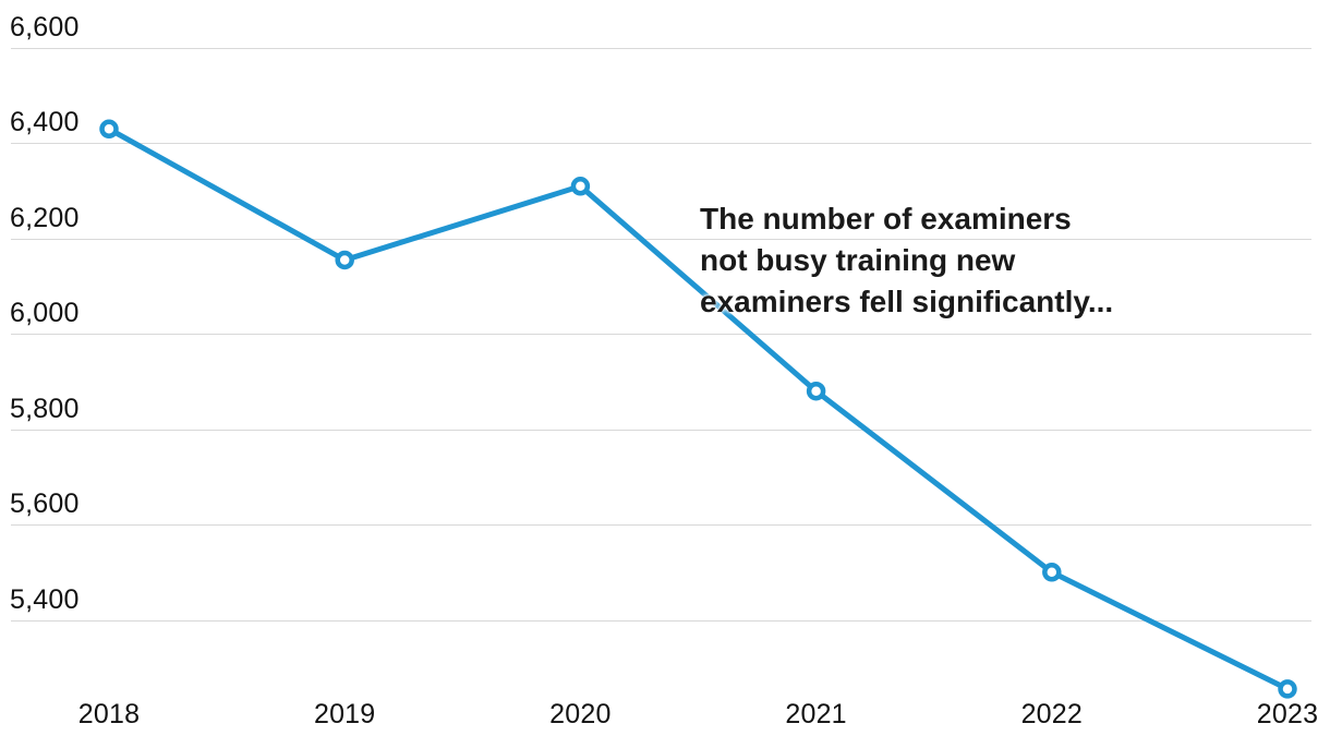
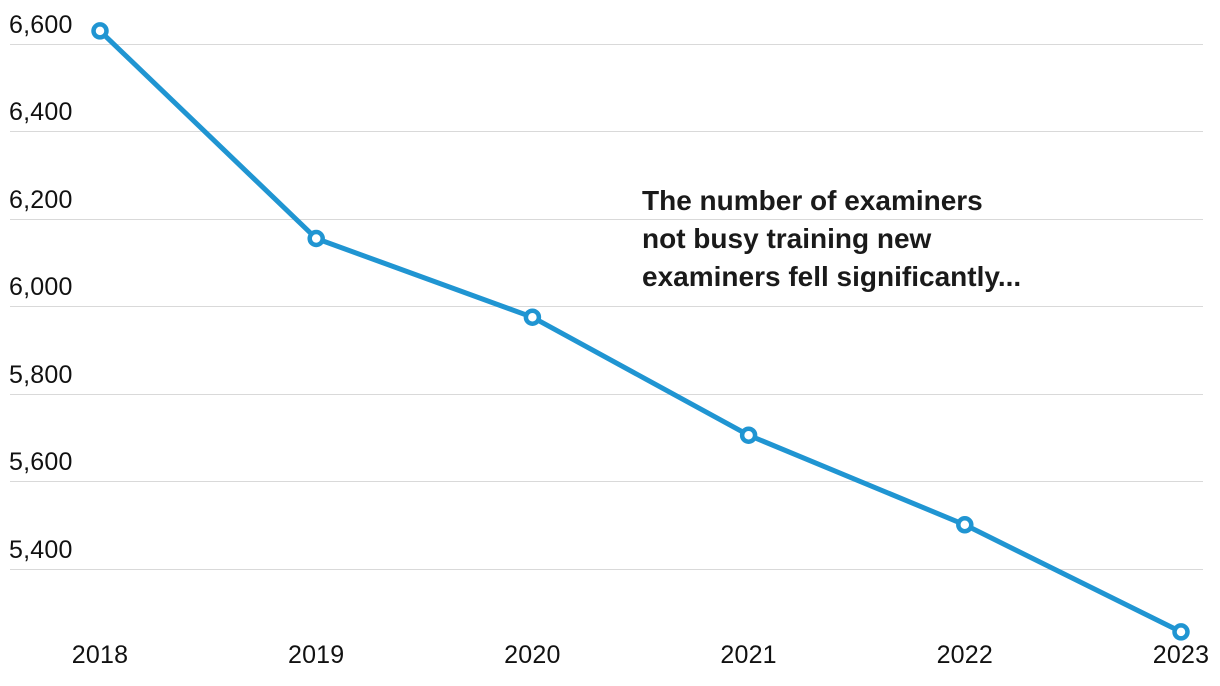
2018: 6430 -> 6630
2020: 6310 -> 5980
2021: 5880 -> 5700
